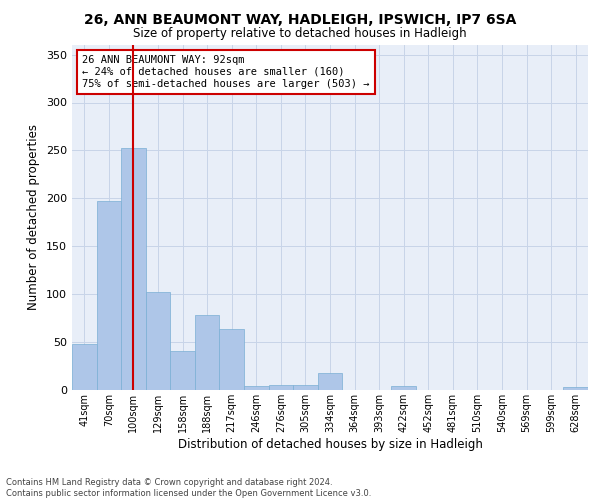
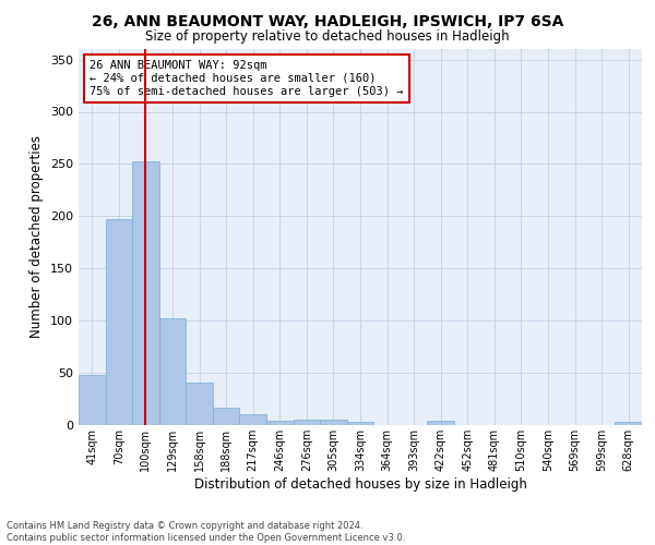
188sqm: 78 -> 17
217sqm: 64 -> 10
334sqm: 18 -> 3
